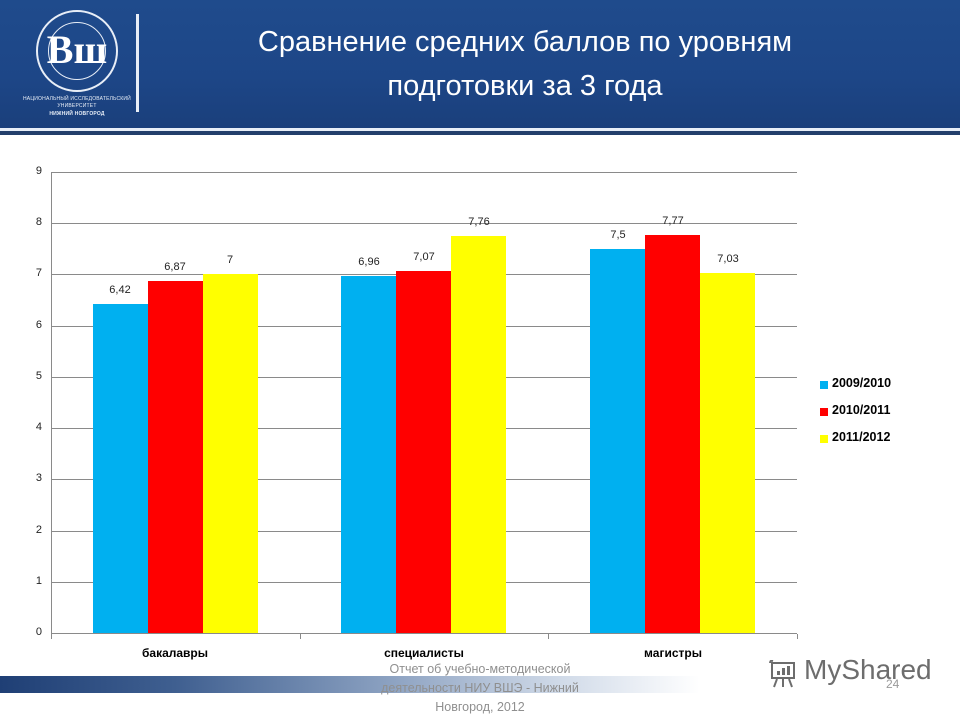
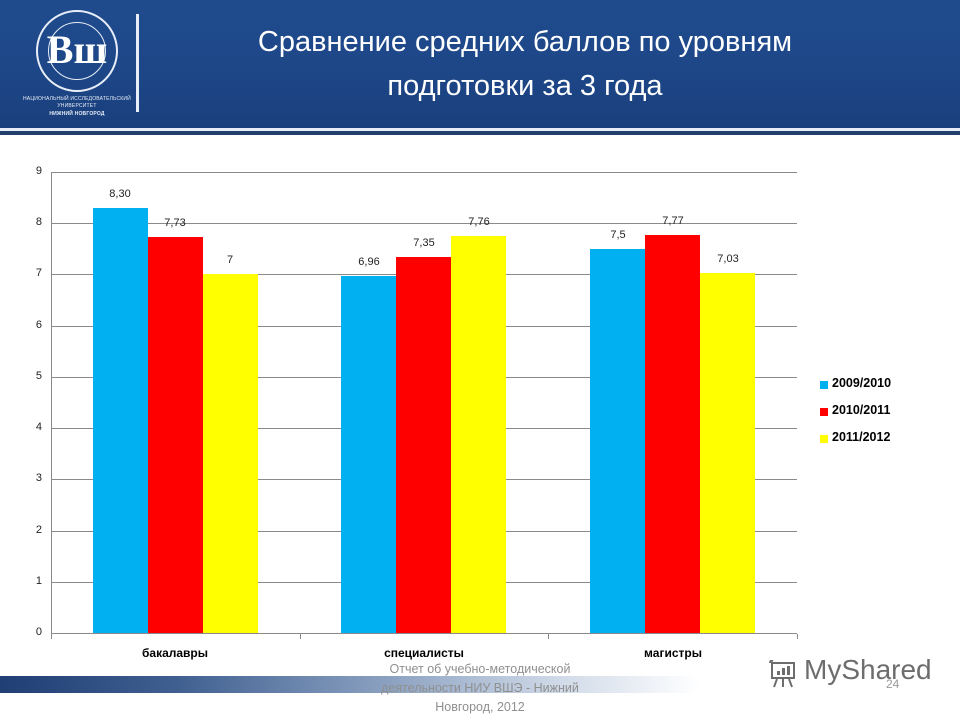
2009/2010/бакалавры: 6,42 -> 8,30
2010/2011/бакалавры: 6,87 -> 7,73
2010/2011/специалисты: 7,07 -> 7,35
